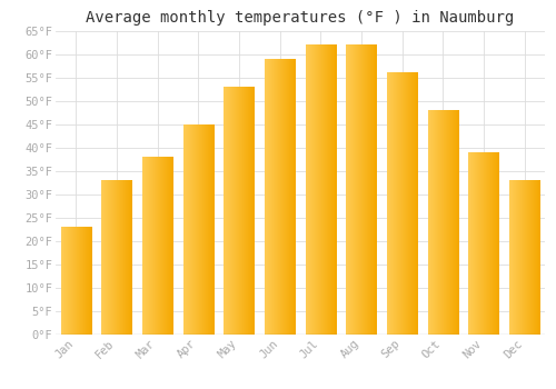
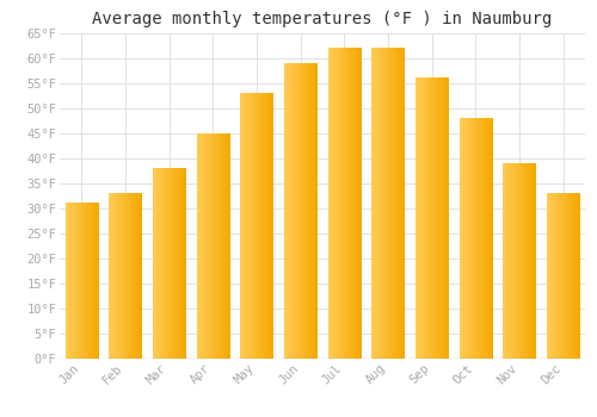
Jan: 23°F -> 31°F
